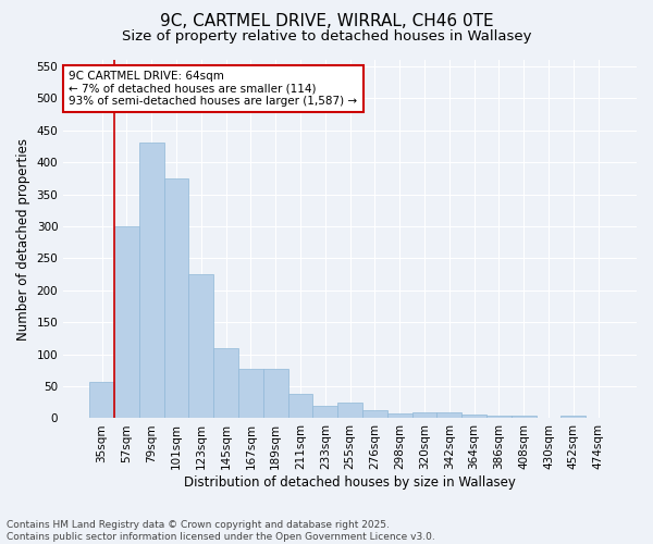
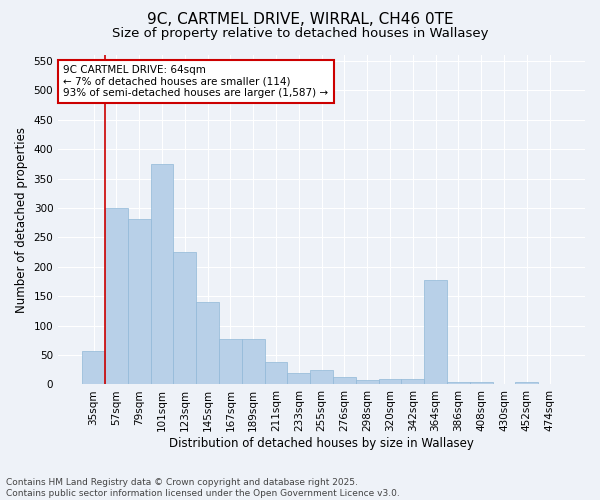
79sqm: 430 -> 282
145sqm: 110 -> 140
364sqm: 6 -> 178
